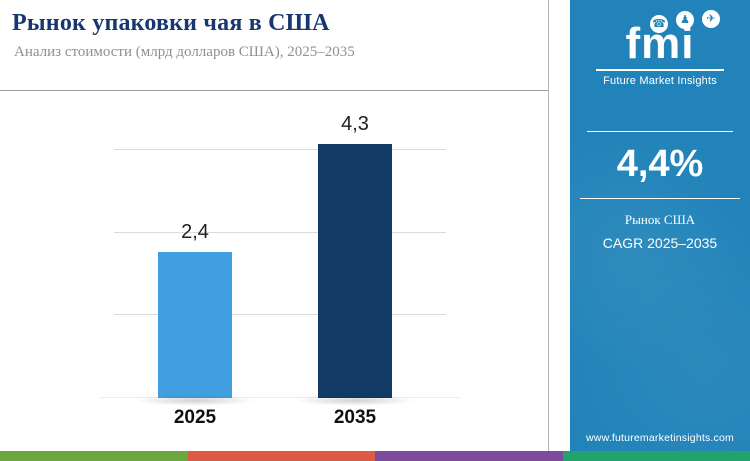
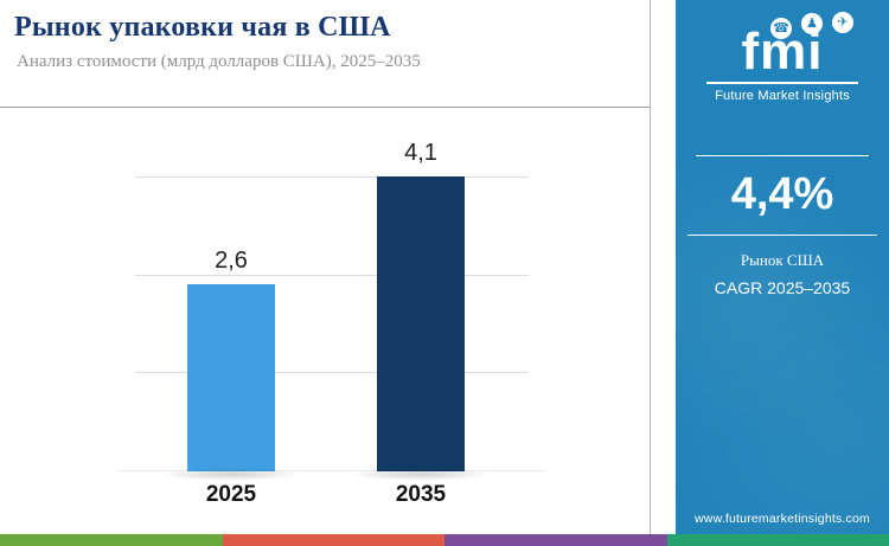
2025: 2,4 -> 2,6
2035: 4,3 -> 4,1
